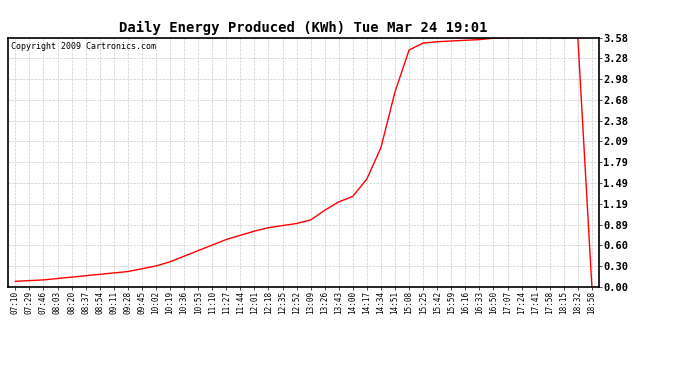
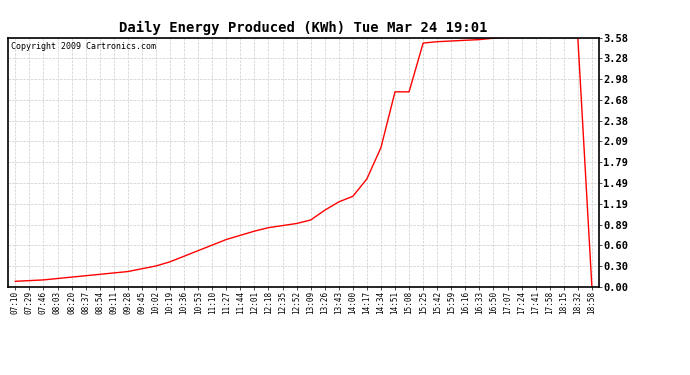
15:08: 3.40 -> 2.80
